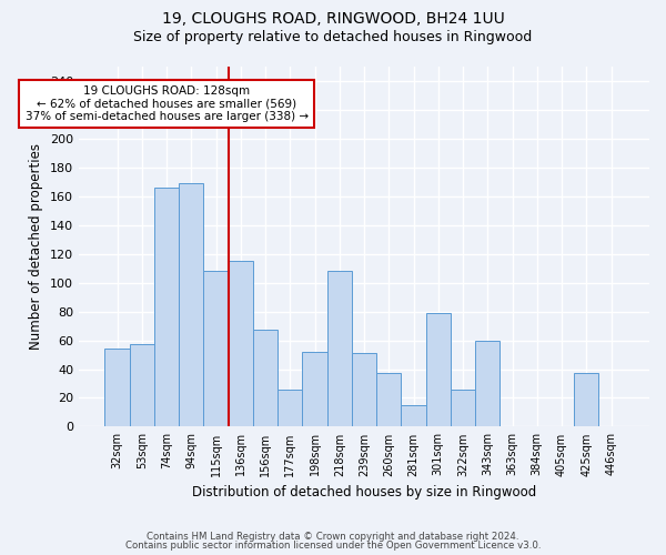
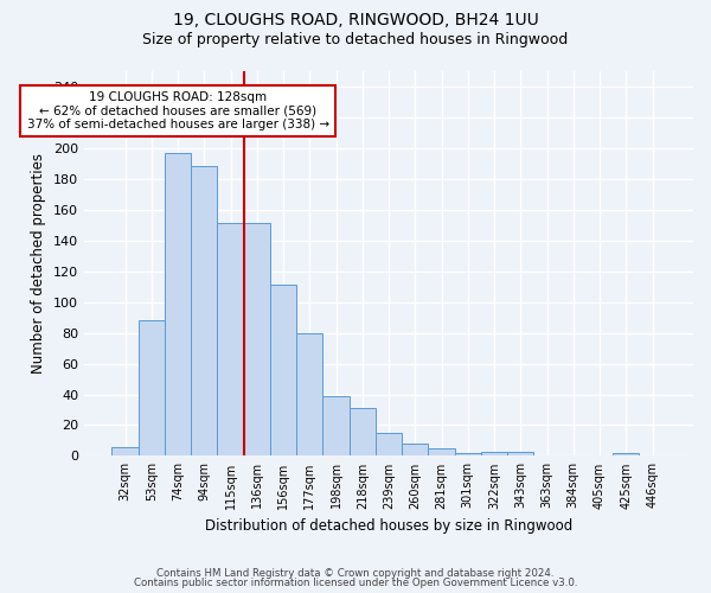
32sqm: 54 -> 6
53sqm: 57 -> 88
74sqm: 166 -> 197
94sqm: 169 -> 188
115sqm: 108 -> 151
136sqm: 115 -> 151
156sqm: 67 -> 111
177sqm: 26 -> 80
198sqm: 52 -> 39
218sqm: 108 -> 31
239sqm: 51 -> 15
260sqm: 37 -> 8
281sqm: 15 -> 5
301sqm: 79 -> 2
322sqm: 26 -> 3
343sqm: 60 -> 3
425sqm: 37 -> 2
